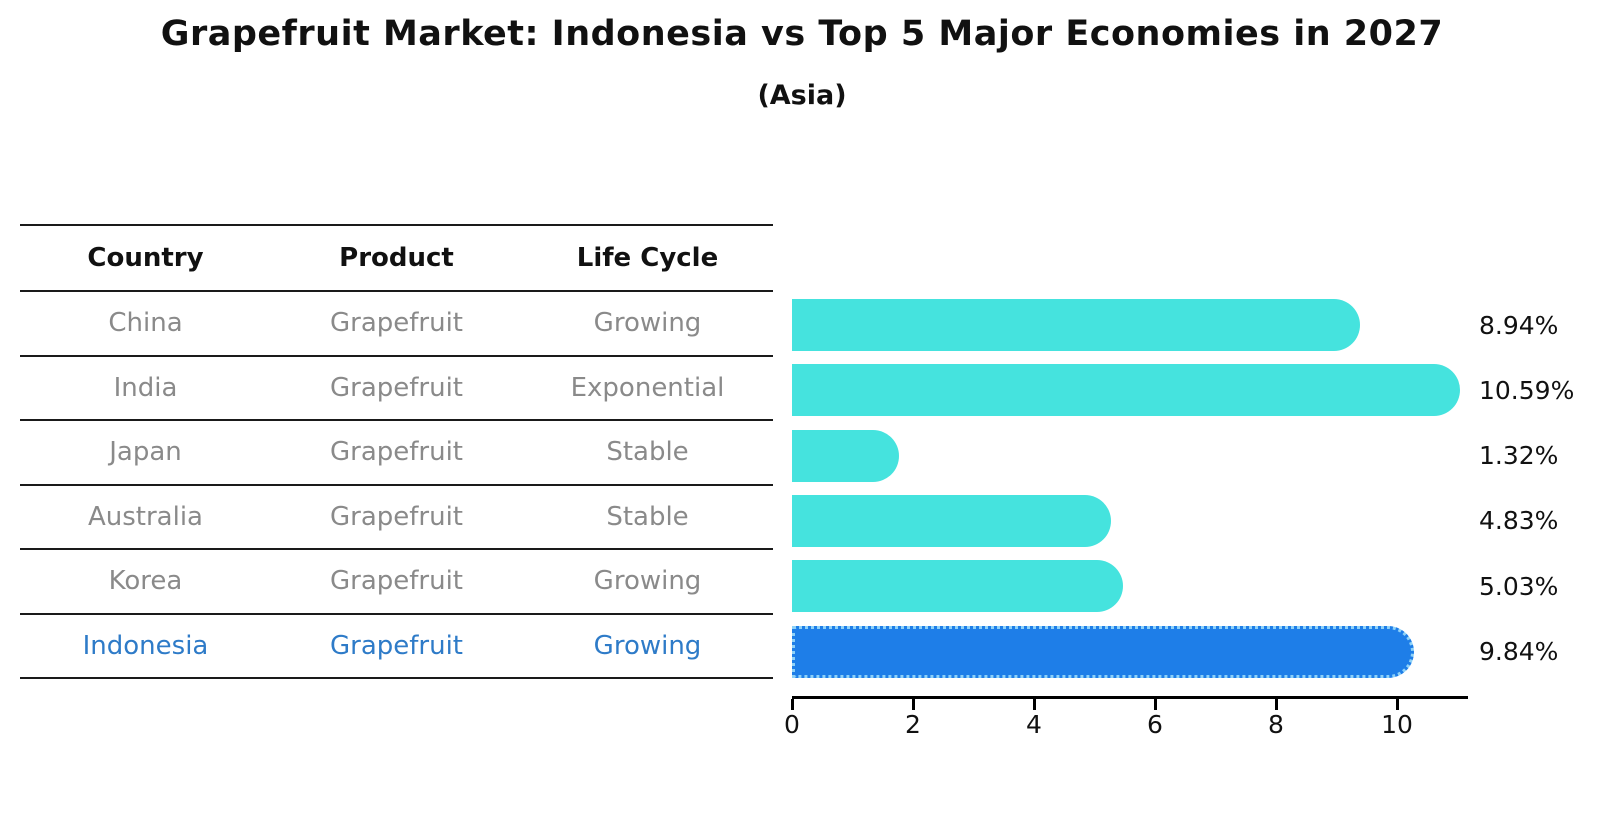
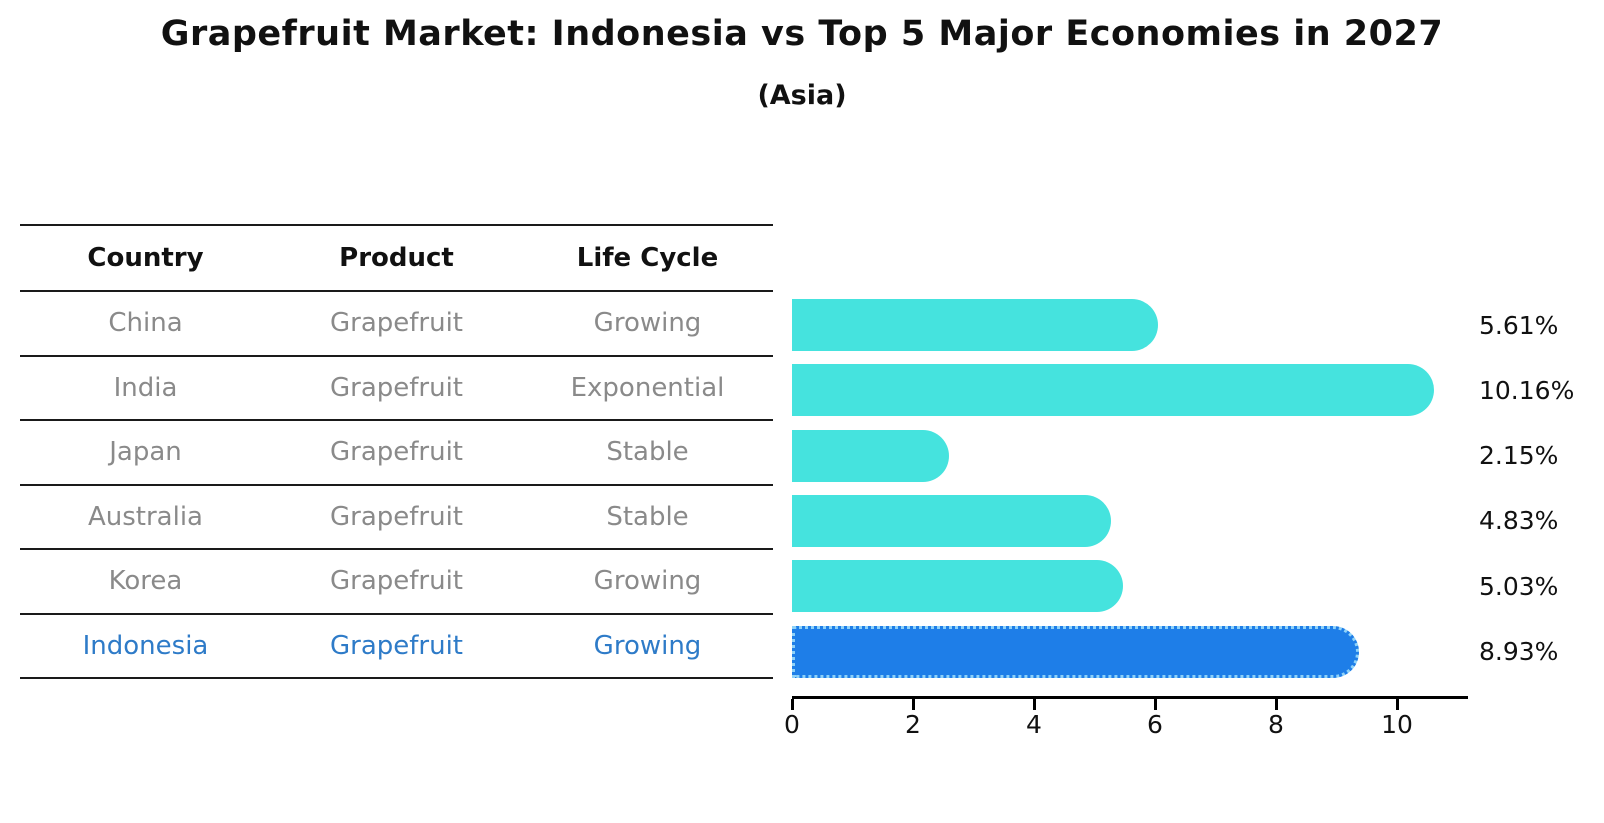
China: 8.94% -> 5.61%
India: 10.59% -> 10.16%
Japan: 1.32% -> 2.15%
Indonesia: 9.84% -> 8.93%
